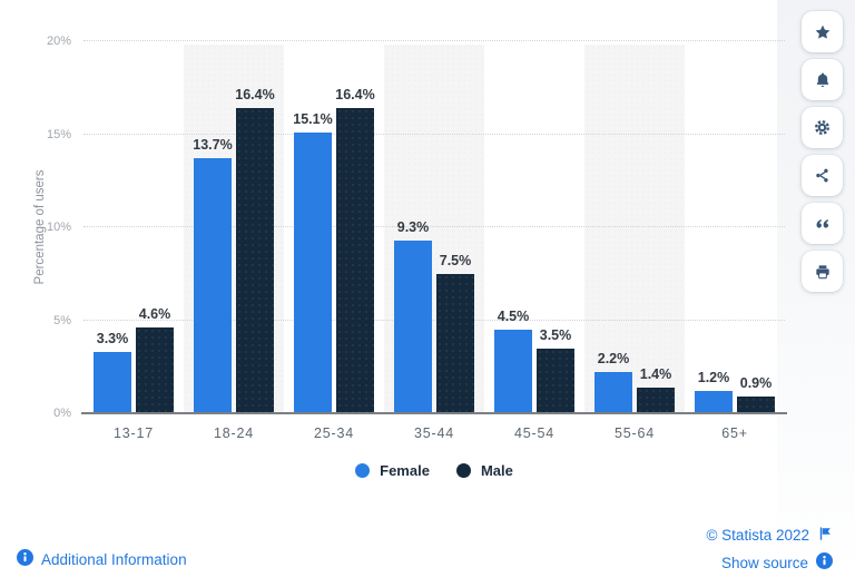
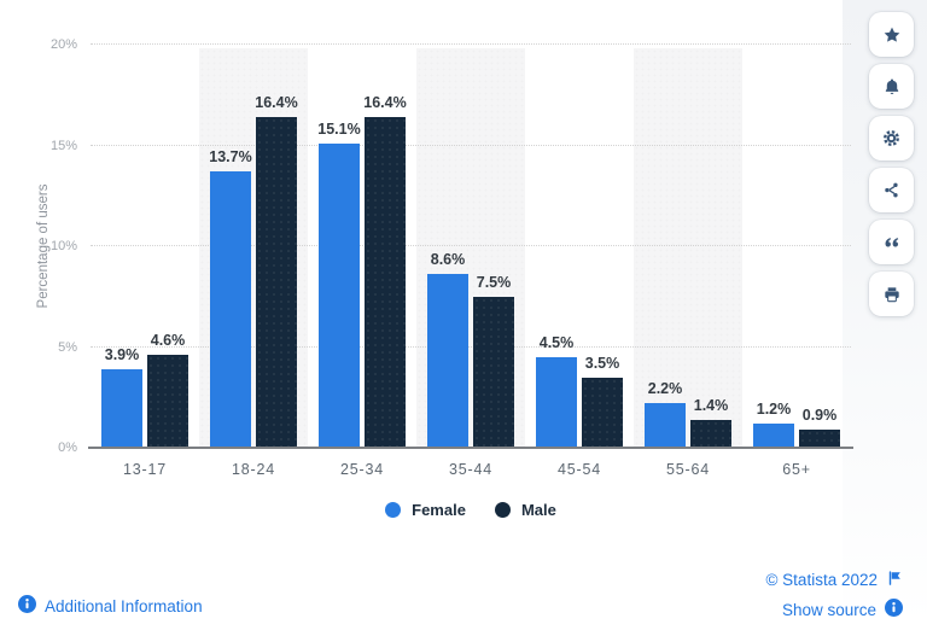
Female/13-17: 3.3% -> 3.9%
Female/35-44: 9.3% -> 8.6%
